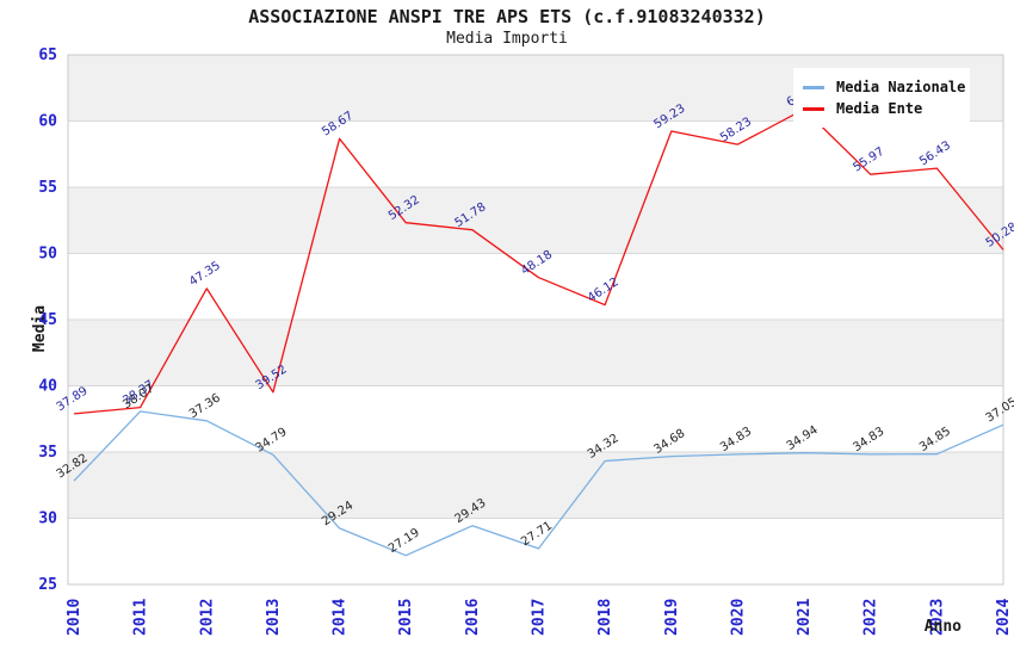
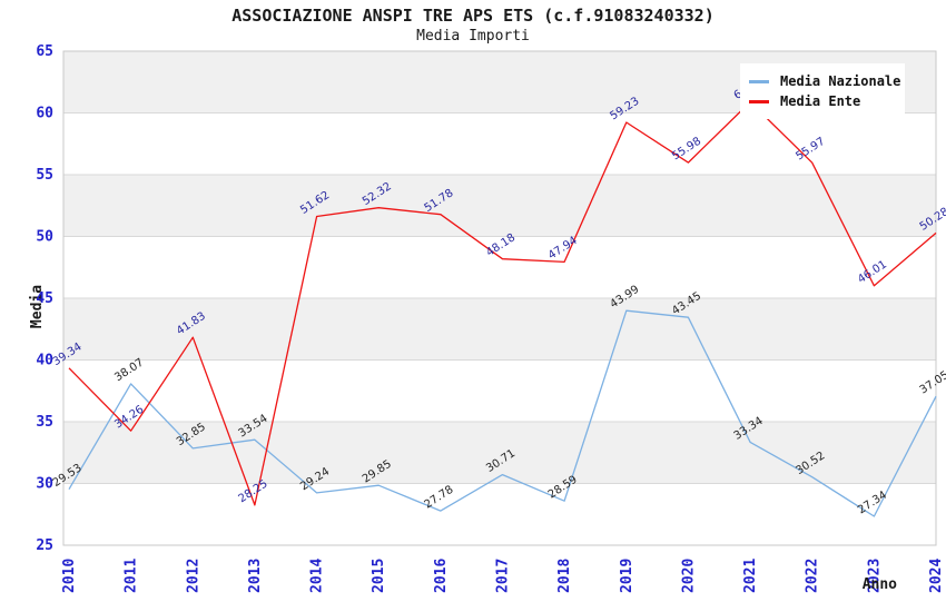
Media Nazionale/2010: 32.82 -> 29.53
Media Ente/2010: 37.89 -> 39.34
Media Ente/2011: 38.37 -> 34.26
Media Nazionale/2012: 37.36 -> 32.85
Media Ente/2012: 47.35 -> 41.83
Media Nazionale/2013: 34.79 -> 33.54
Media Ente/2013: 39.52 -> 28.25
Media Ente/2014: 58.67 -> 51.62
Media Nazionale/2015: 27.19 -> 29.85
Media Nazionale/2016: 29.43 -> 27.78
Media Nazionale/2017: 27.71 -> 30.71
Media Nazionale/2018: 34.32 -> 28.59
Media Ente/2018: 46.12 -> 47.94
Media Nazionale/2019: 34.68 -> 43.99
Media Nazionale/2020: 34.83 -> 43.45
Media Ente/2020: 58.23 -> 55.98
Media Nazionale/2021: 34.94 -> 33.34
Media Nazionale/2022: 34.83 -> 30.52
Media Nazionale/2023: 34.85 -> 27.34
Media Ente/2023: 56.43 -> 46.01
